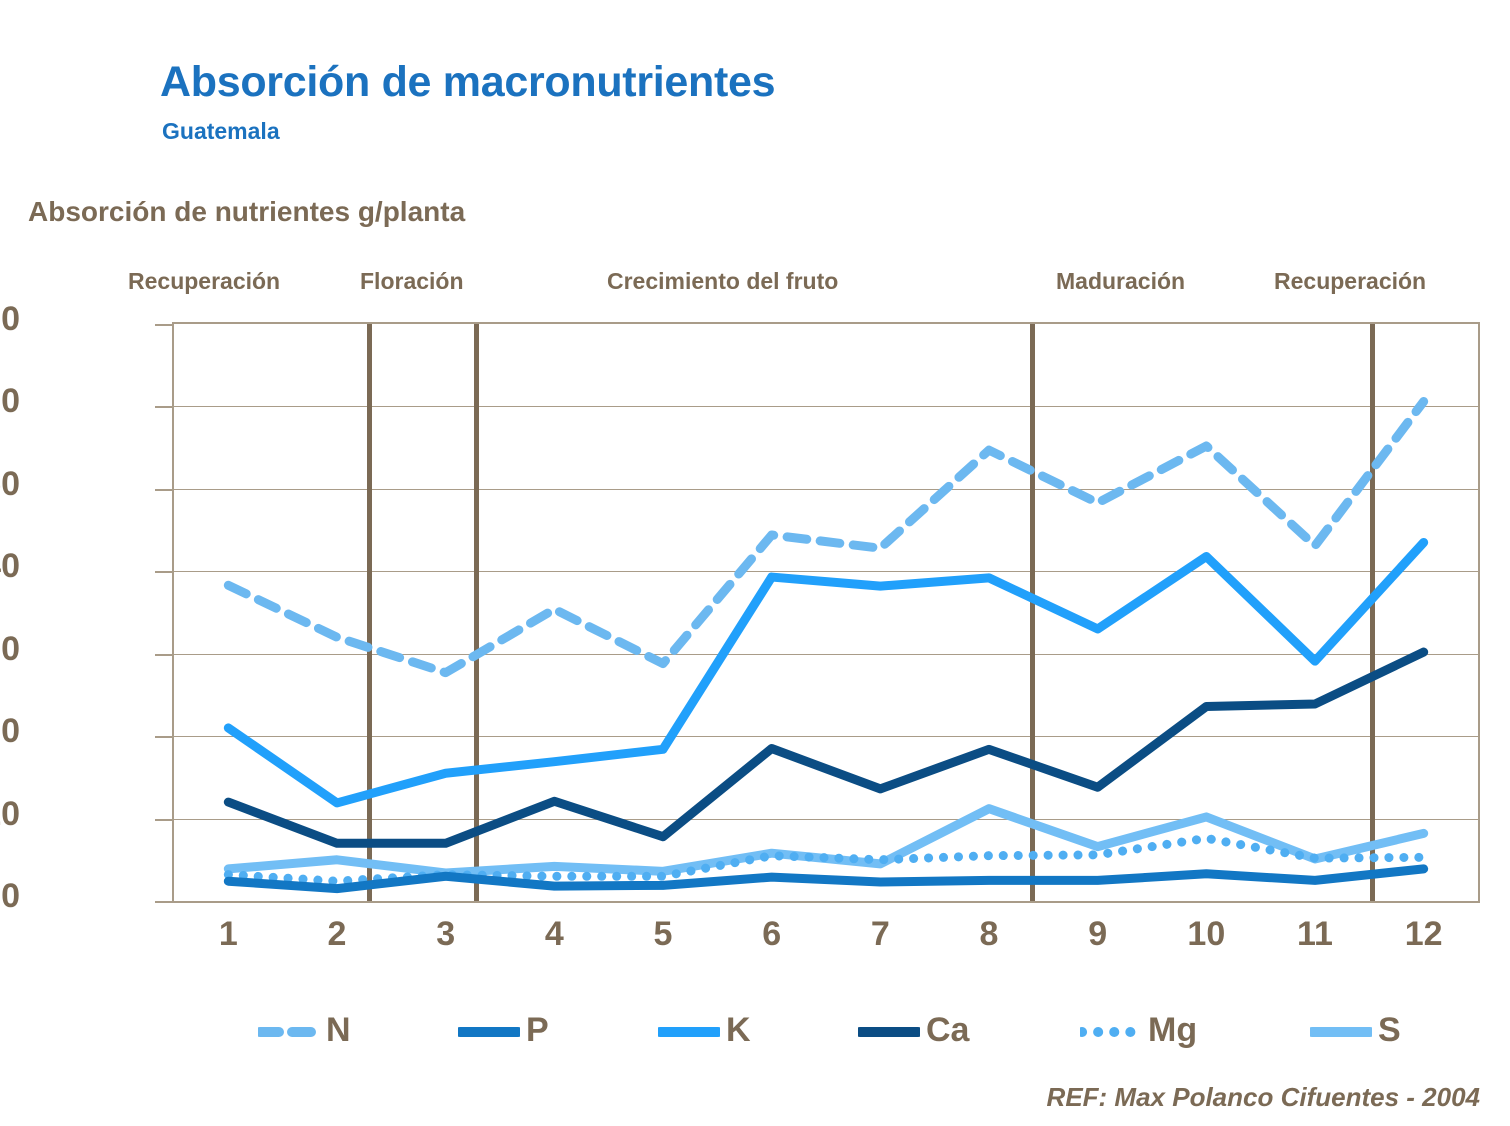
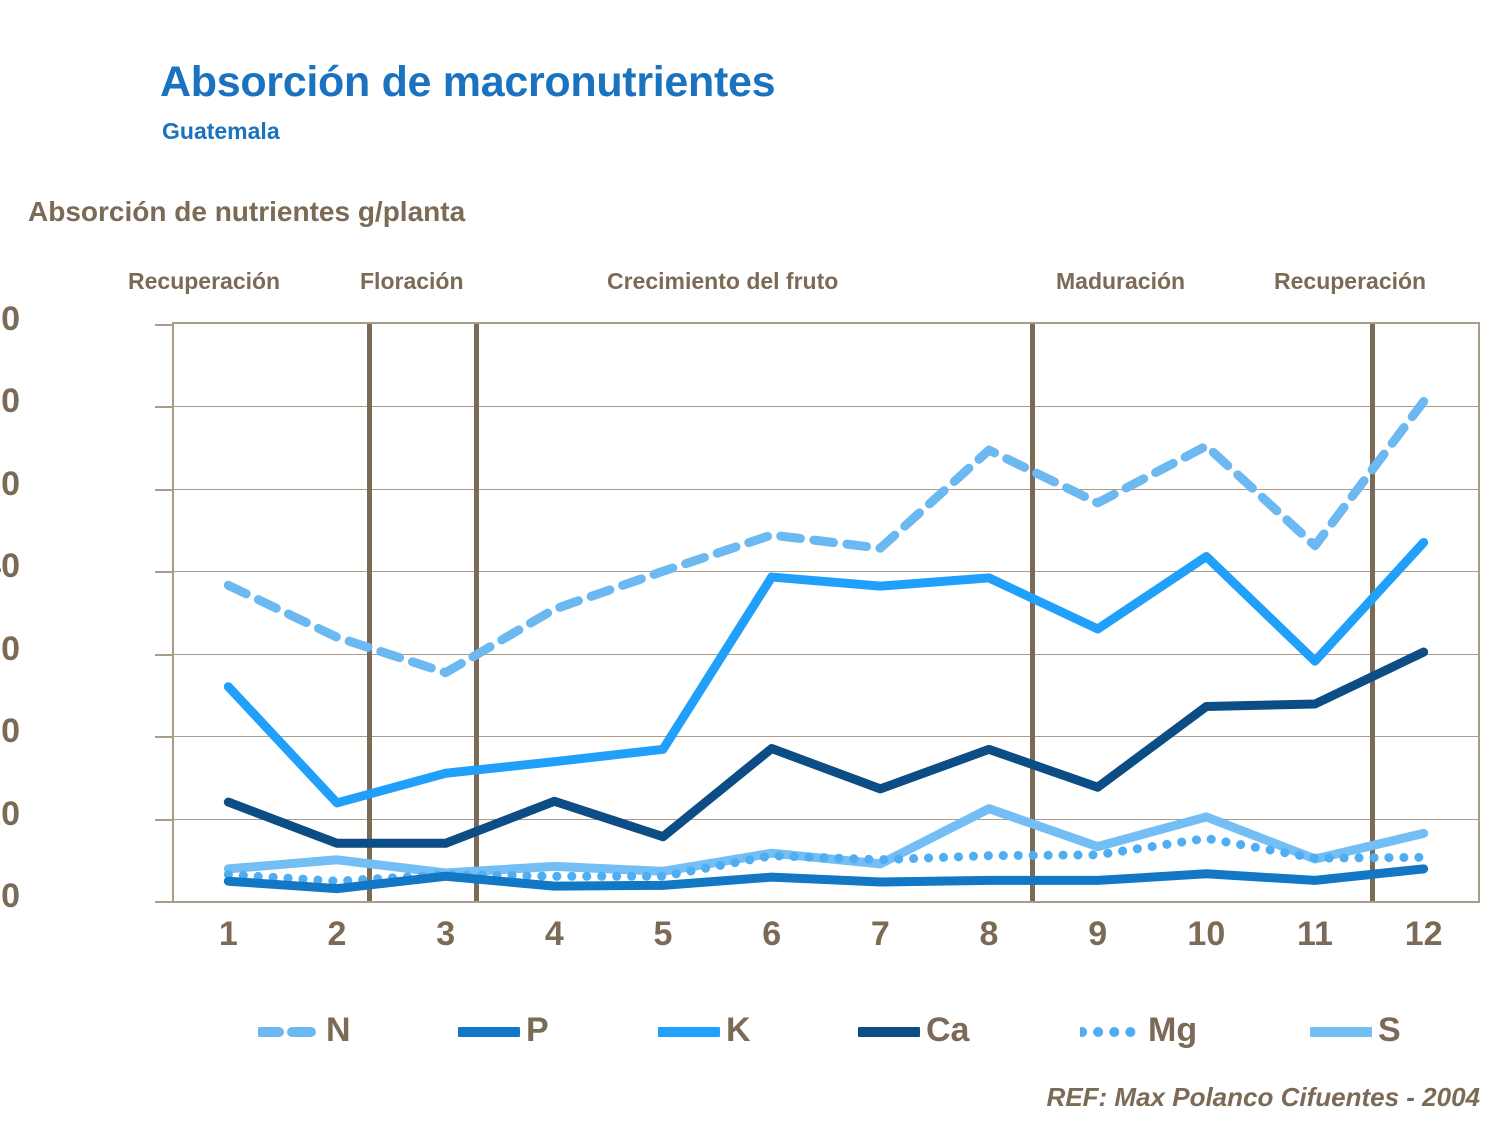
K/1: 21 -> 26
N/5: 29 -> 40
